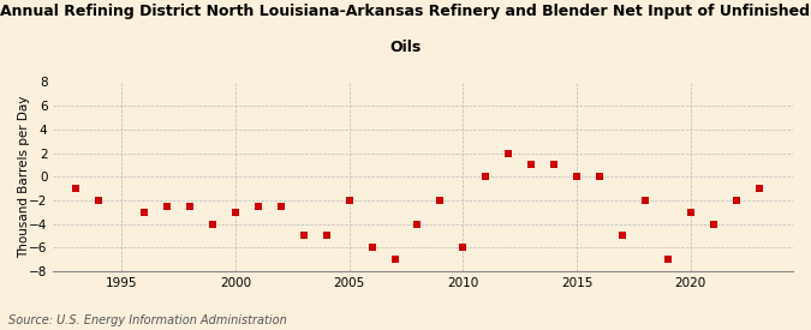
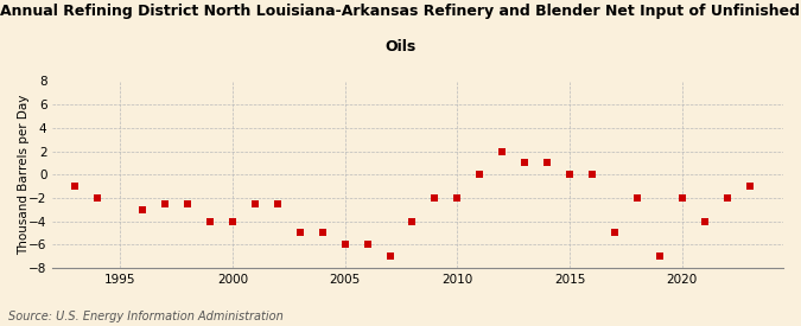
2000: -3.0 -> -4.0
2005: -2.0 -> -6.0
2010: -6.0 -> -2.0
2020: -3.0 -> -2.0
